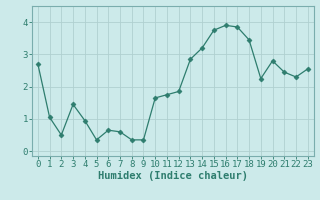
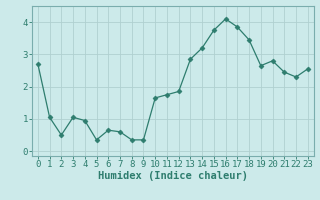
3: 1.45 -> 1.05
16: 3.90 -> 4.10
19: 2.25 -> 2.65
